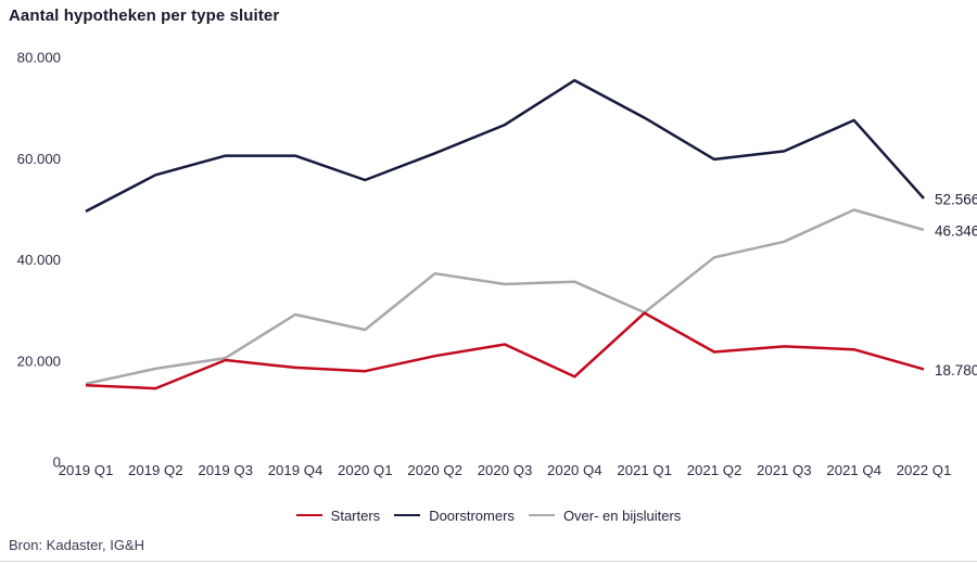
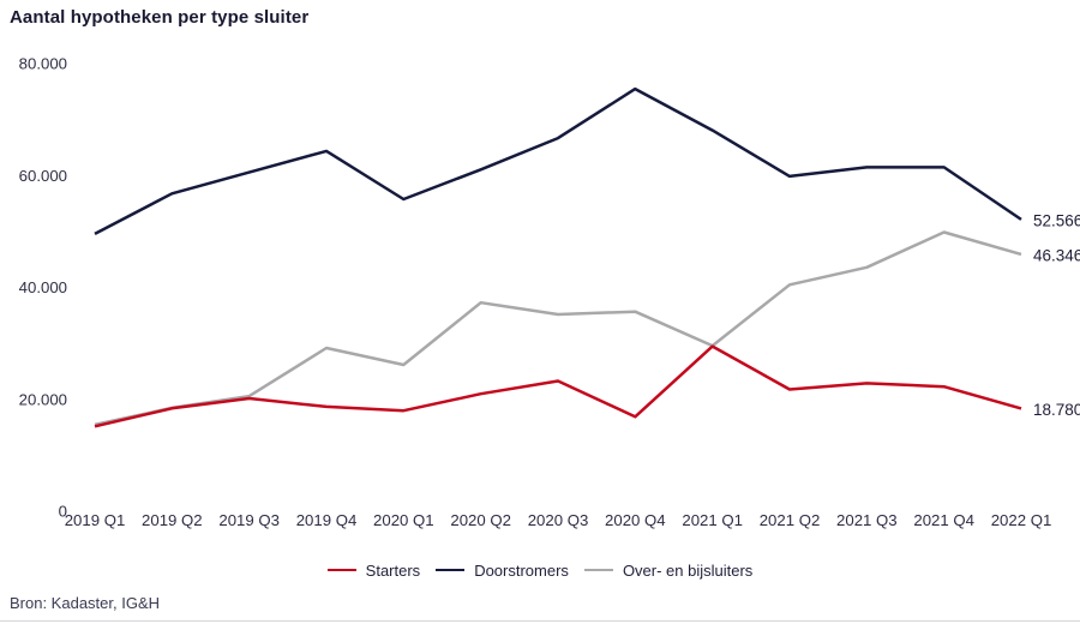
Starters/2019 Q2: 15000 -> 19000
Doorstromers/2019 Q4: 61000 -> 65000
Doorstromers/2021 Q4: 68000 -> 62000
